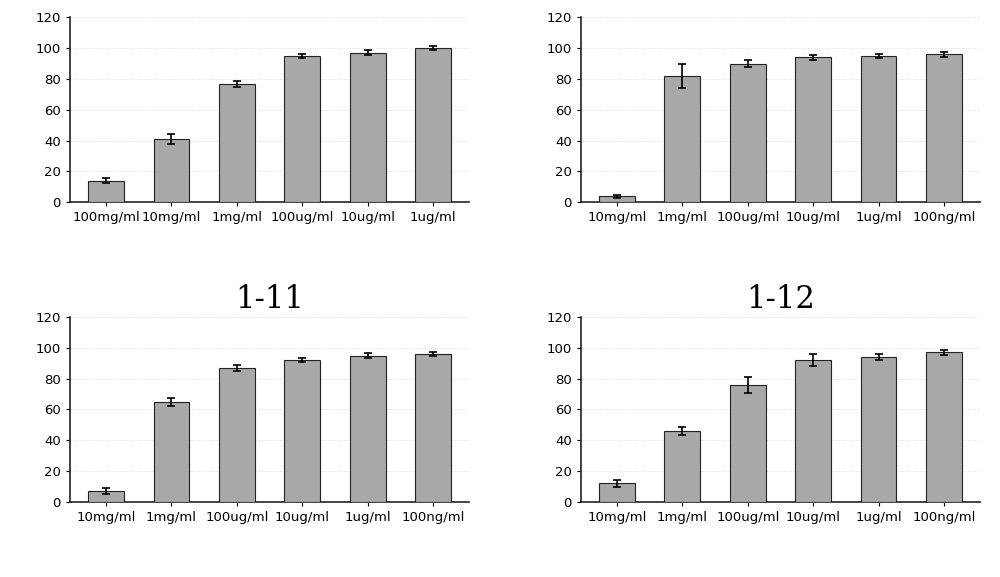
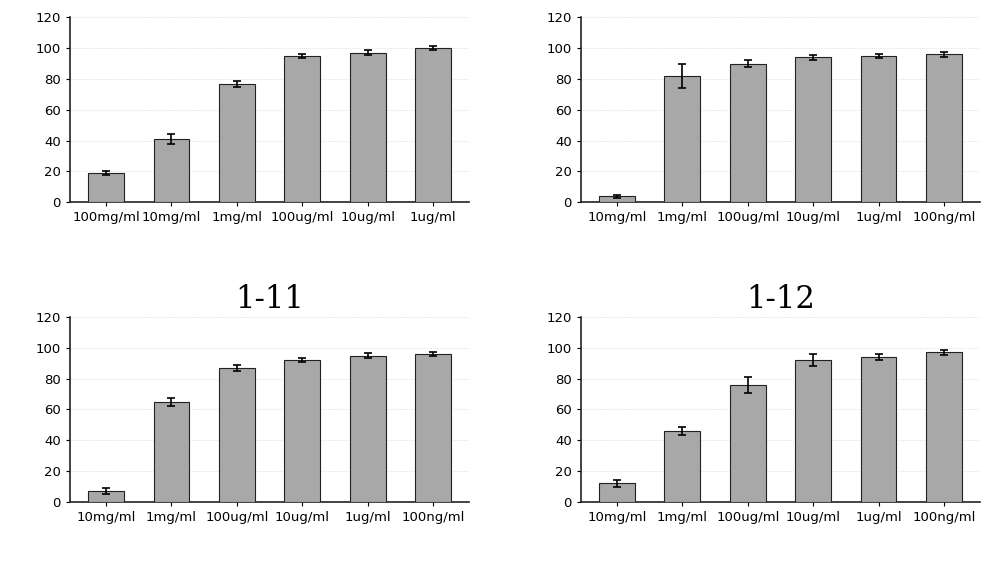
100mg/ml: 14 -> 19
